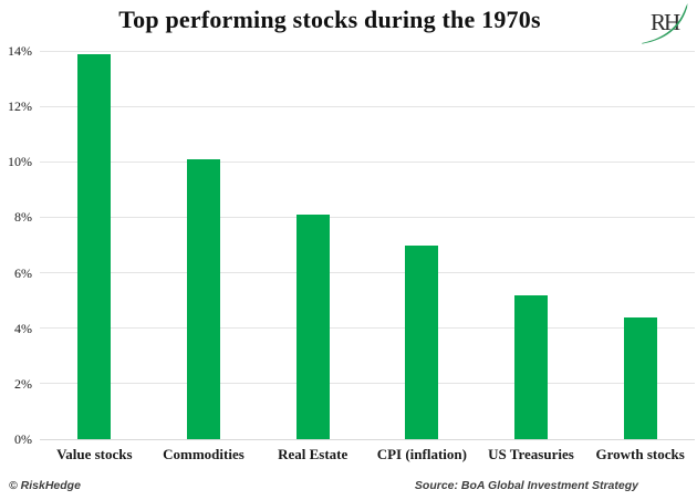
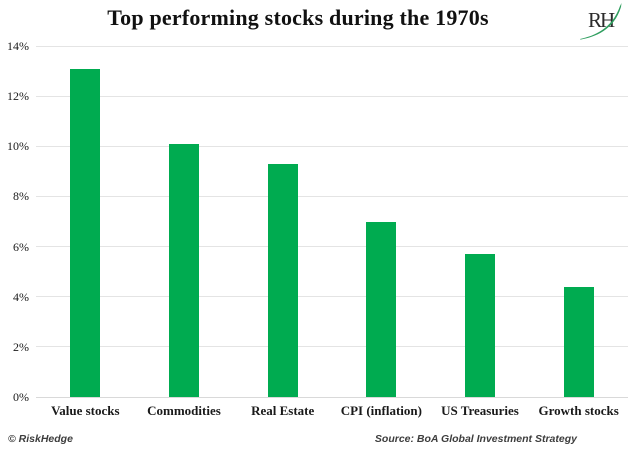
Value stocks: 13.9% -> 13.1%
Real Estate: 8.1% -> 9.3%
US Treasuries: 5.2% -> 5.7%
